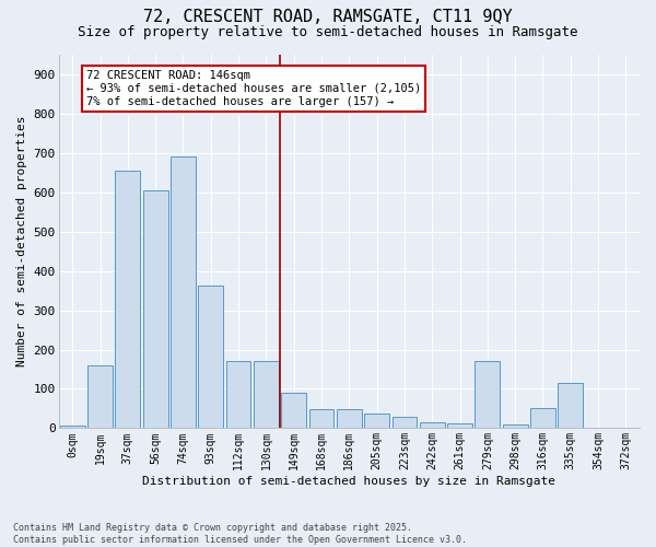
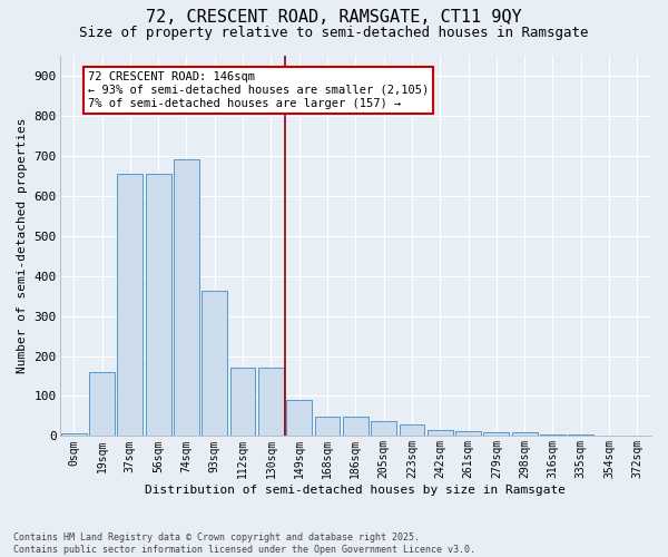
56sqm: 605 -> 655
279sqm: 170 -> 10
316sqm: 50 -> 5
335sqm: 115 -> 4
